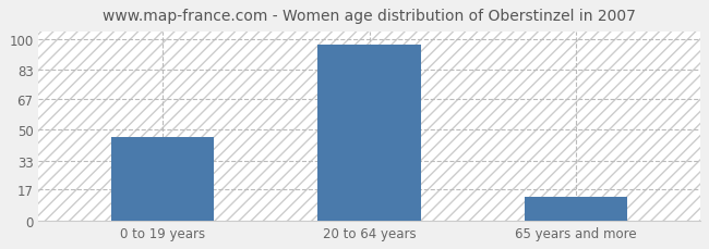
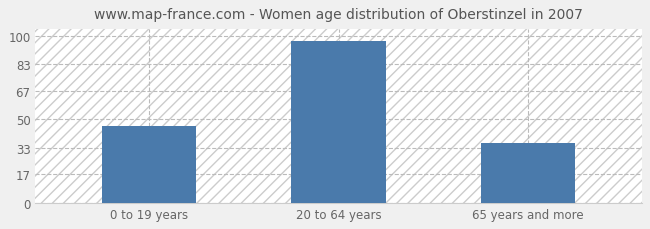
65 years and more: 13 -> 36
